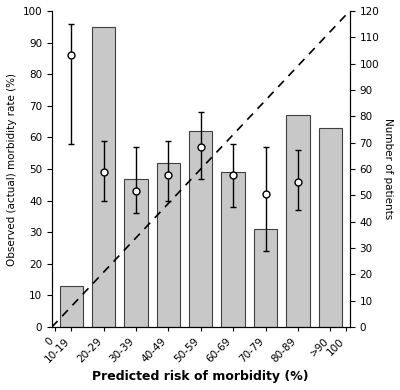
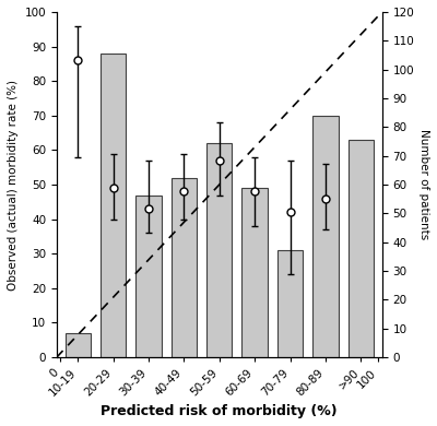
10-19: 13 -> 7
20-29: 95 -> 88
80-89: 67 -> 70
